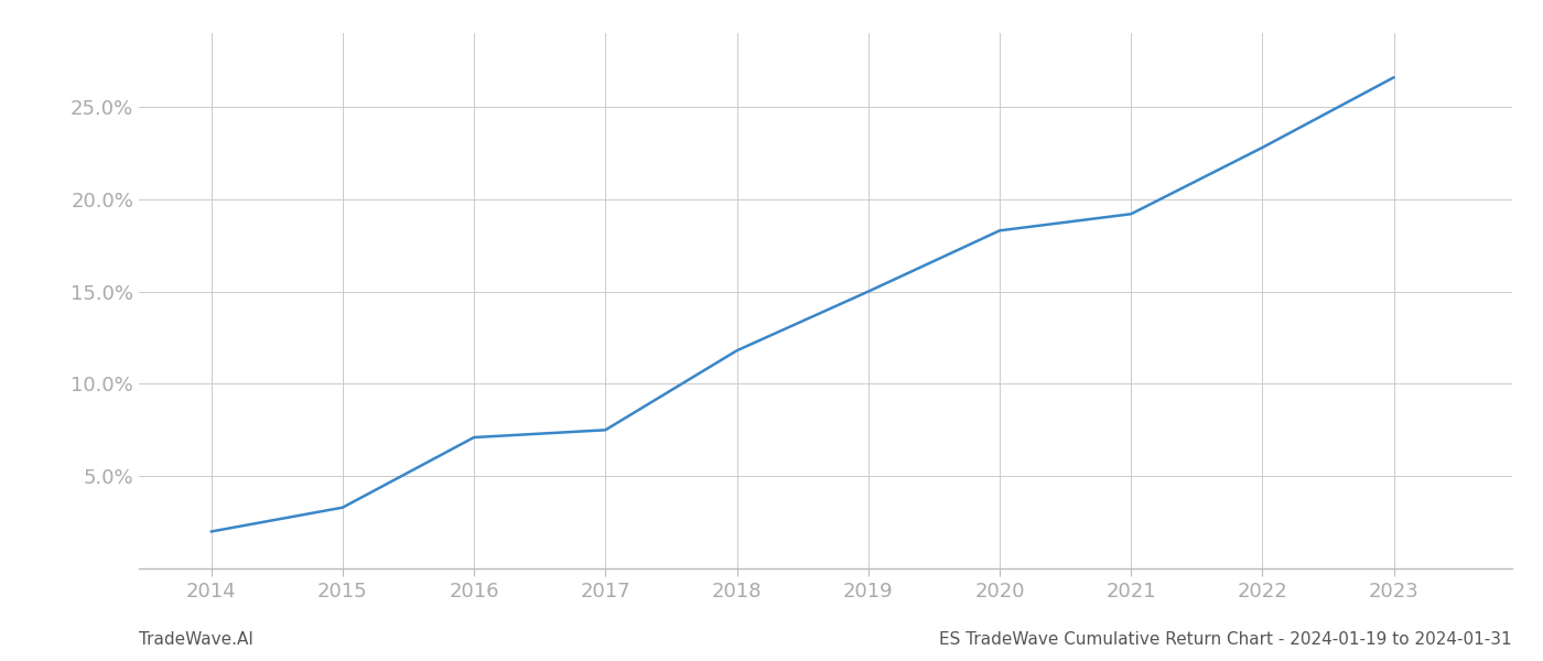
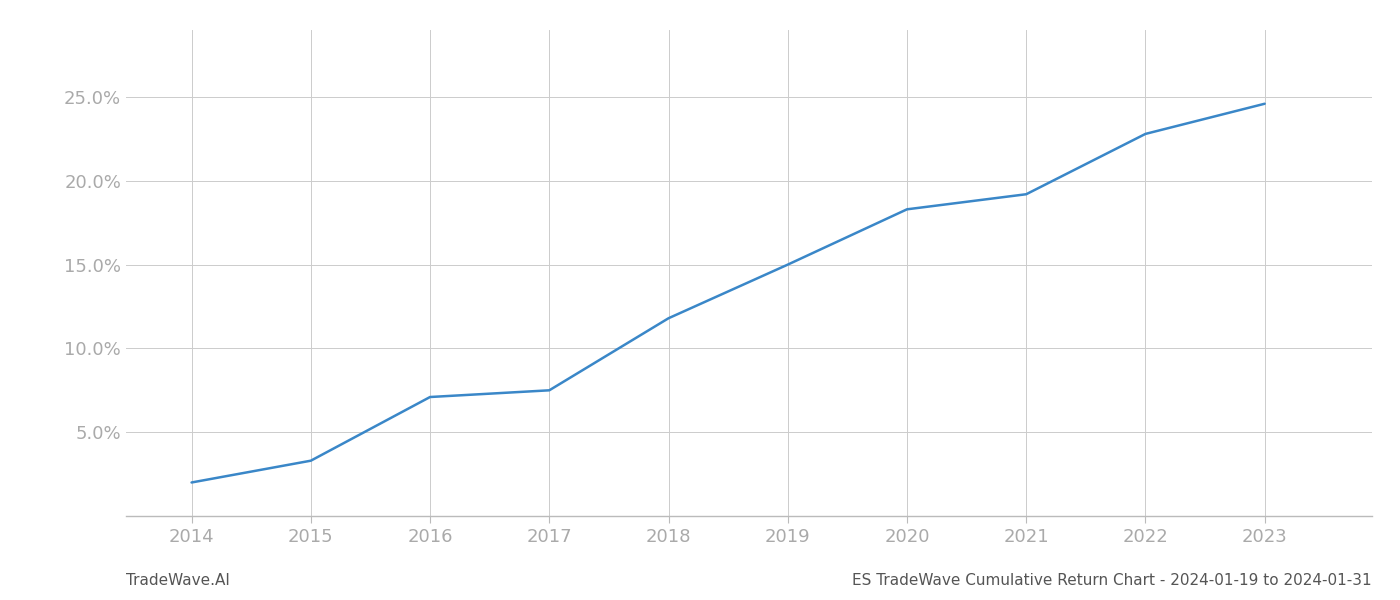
2023: 26.6% -> 24.6%
